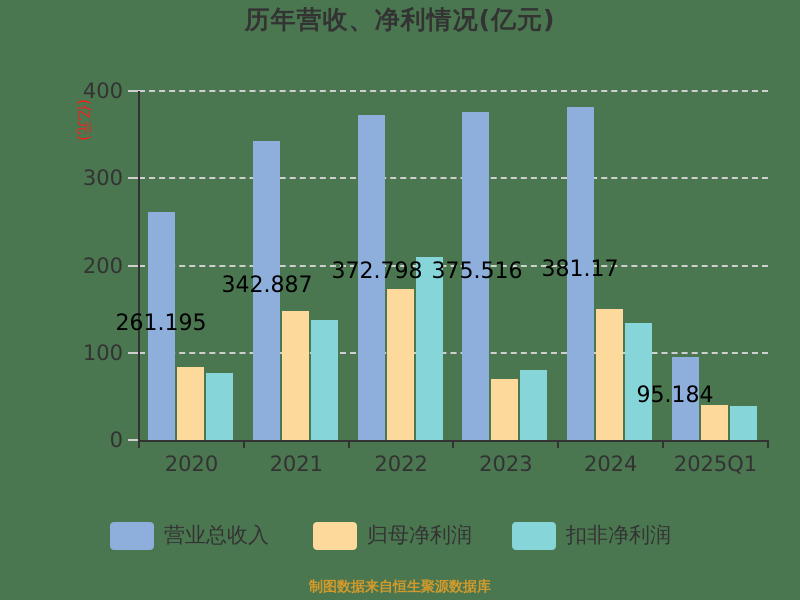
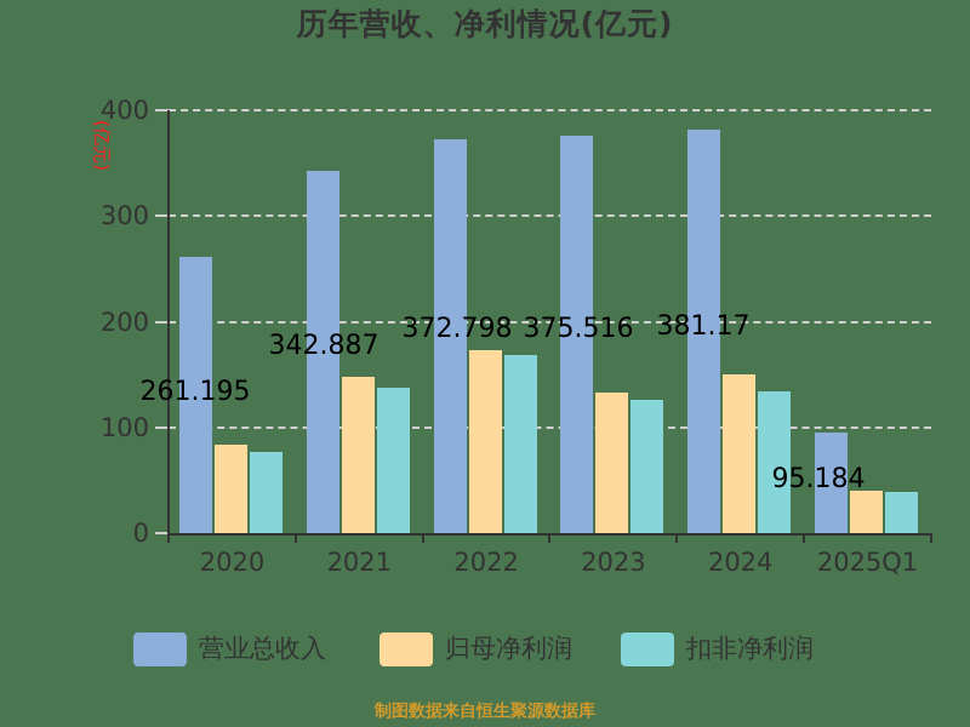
扣非净利润/2022: 210 -> 170
归母净利润/2023: 70 -> 130
扣非净利润/2023: 80 -> 130
